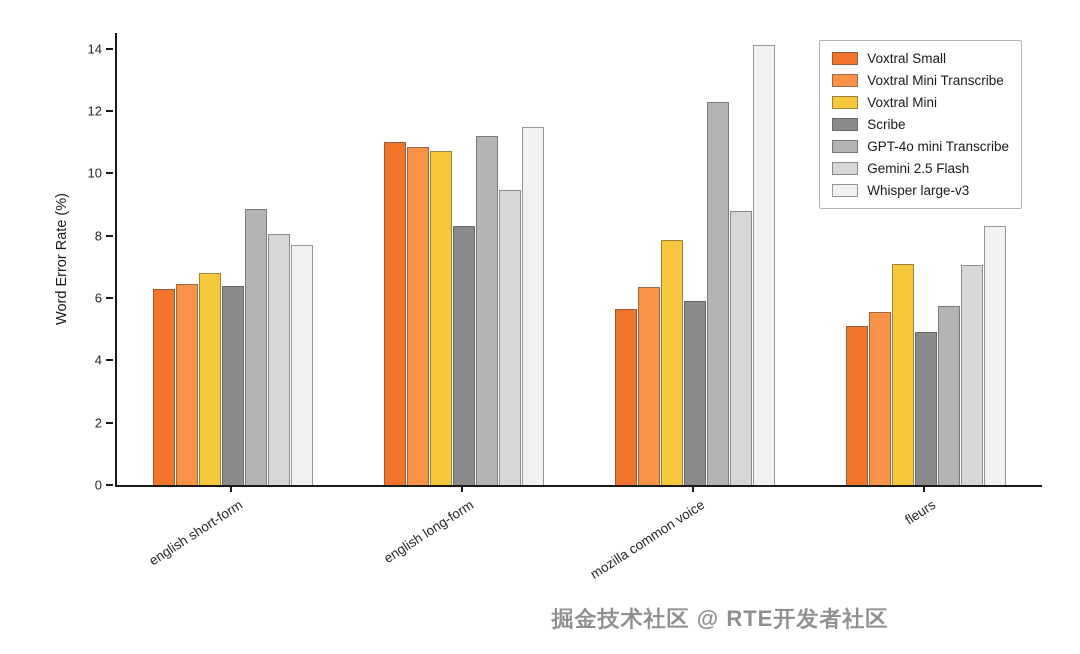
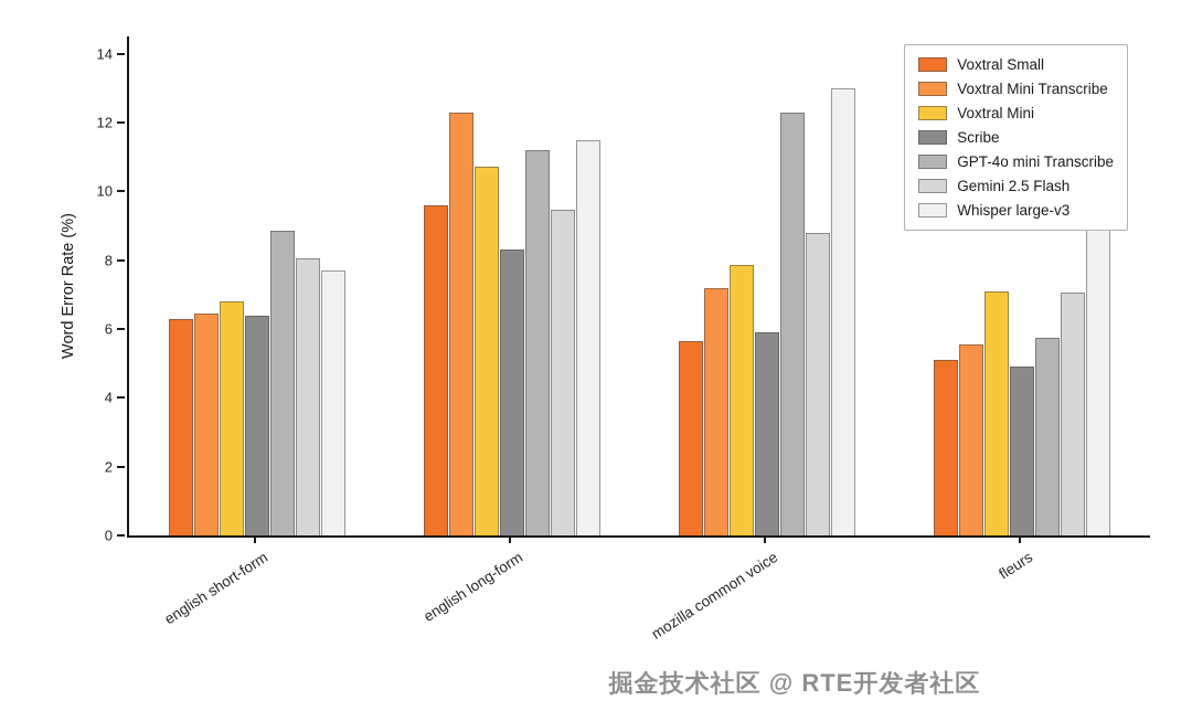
Voxtral Small/english long-form: 11.0 -> 9.6
Voxtral Mini Transcribe/english long-form: 10.8 -> 12.3
Voxtral Mini Transcribe/mozilla common voice: 6.3 -> 7.2
Whisper large-v3/mozilla common voice: 14.1 -> 13.0
Whisper large-v3/fleurs: 8.3 -> 13.1
